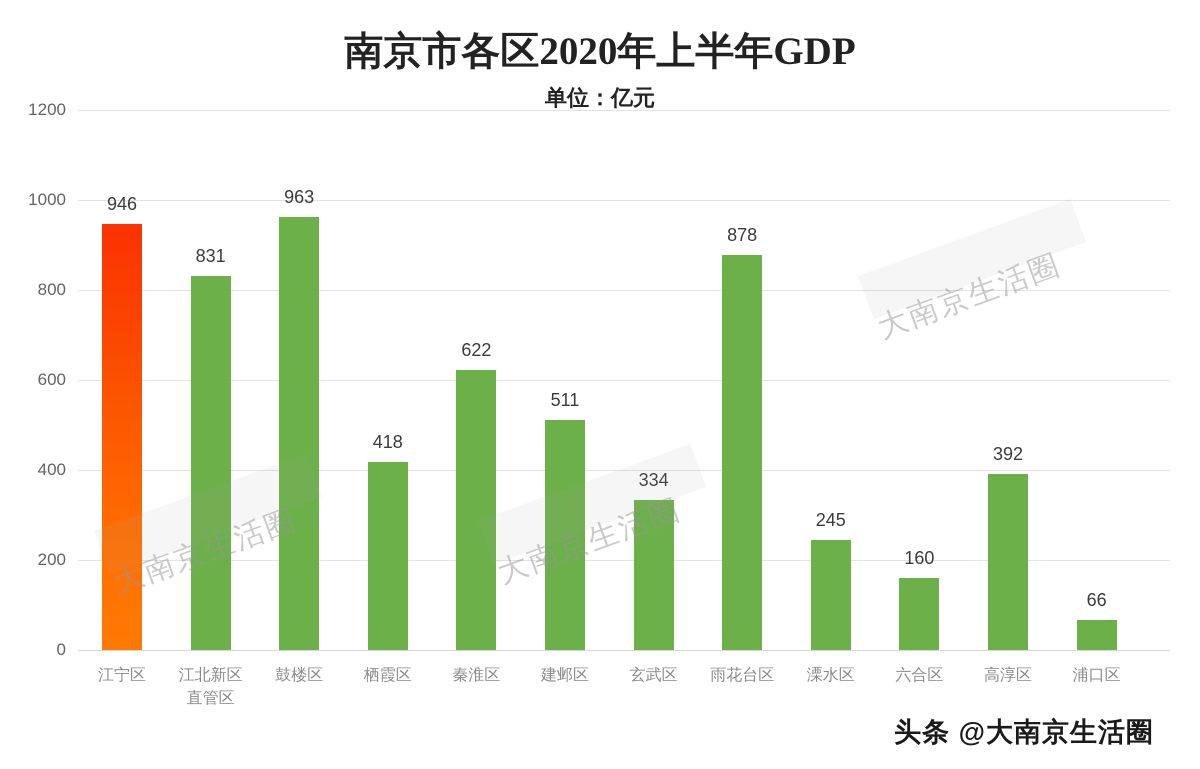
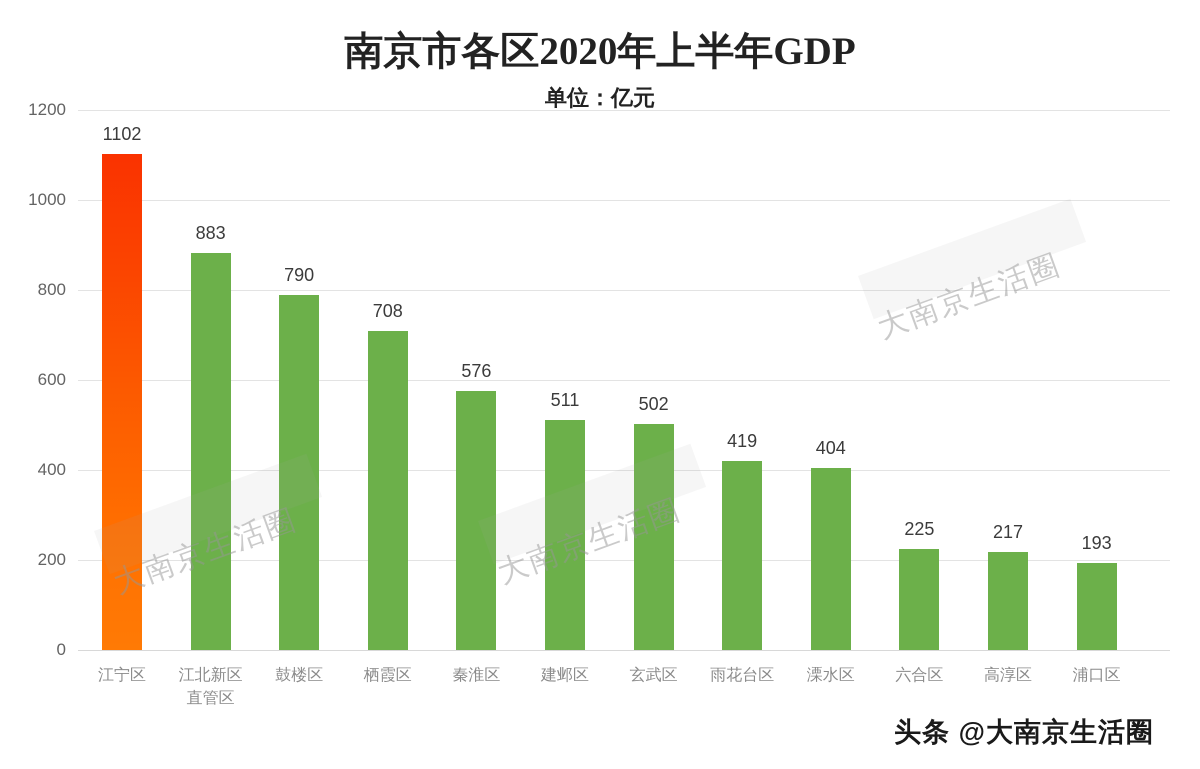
江宁区: 946 -> 1102
江北新区 直管区: 831 -> 883
鼓楼区: 963 -> 790
栖霞区: 418 -> 708
秦淮区: 622 -> 576
玄武区: 334 -> 502
雨花台区: 878 -> 419
溧水区: 245 -> 404
六合区: 160 -> 225
高淳区: 392 -> 217
浦口区: 66 -> 193
